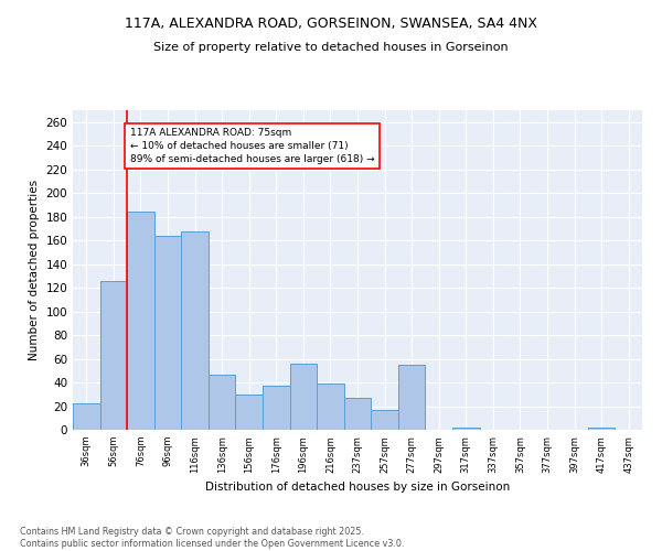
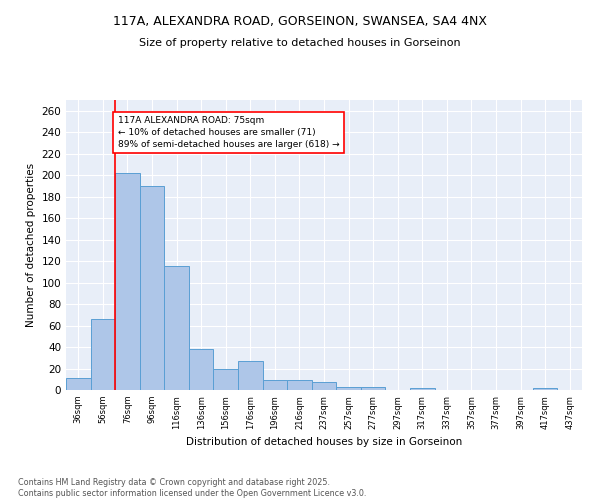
36sqm: 22 -> 11
56sqm: 126 -> 66
76sqm: 184 -> 202
96sqm: 164 -> 190
116sqm: 168 -> 115
136sqm: 47 -> 38
156sqm: 30 -> 20
176sqm: 37 -> 27
196sqm: 56 -> 9
216sqm: 39 -> 9
237sqm: 27 -> 7
257sqm: 17 -> 3
277sqm: 55 -> 3
